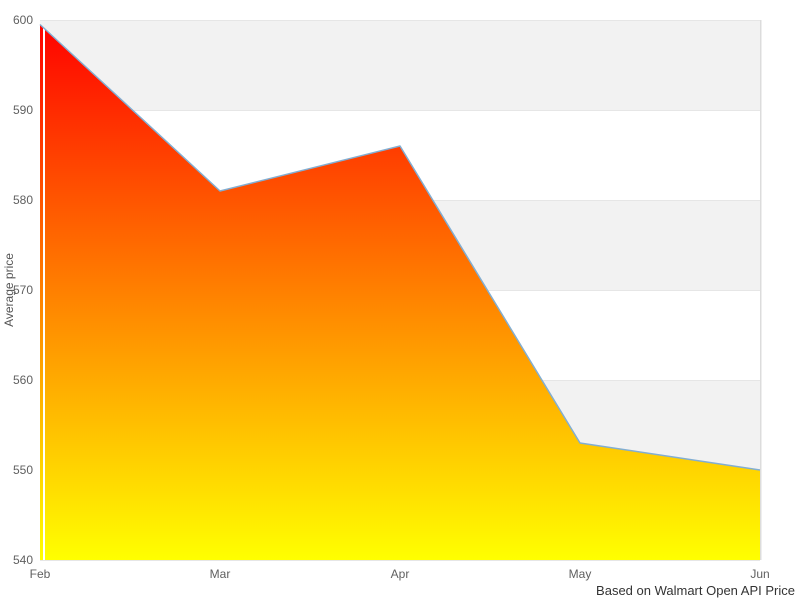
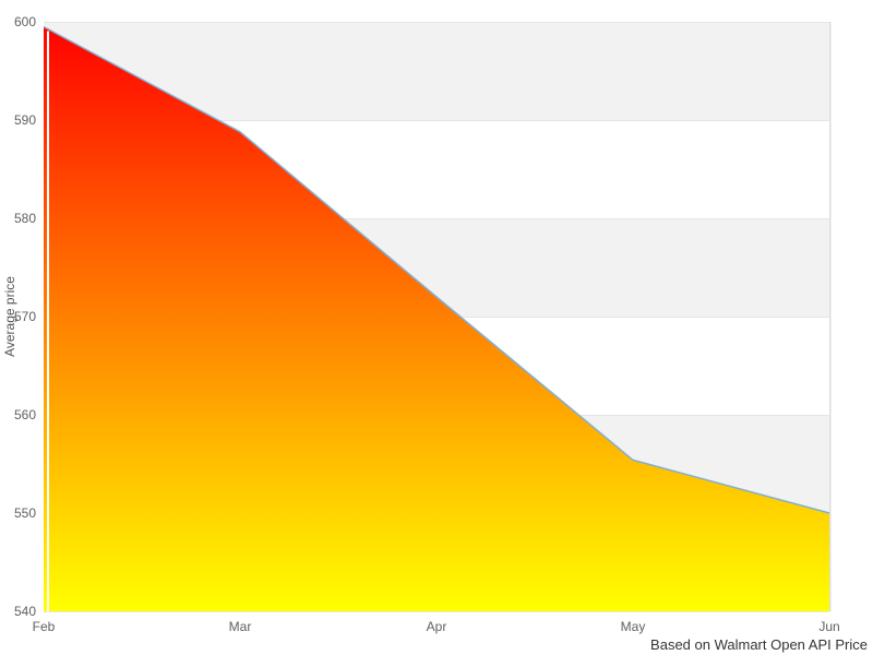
Mar: 581 -> 589
Apr: 586 -> 572
May: 553 -> 555
